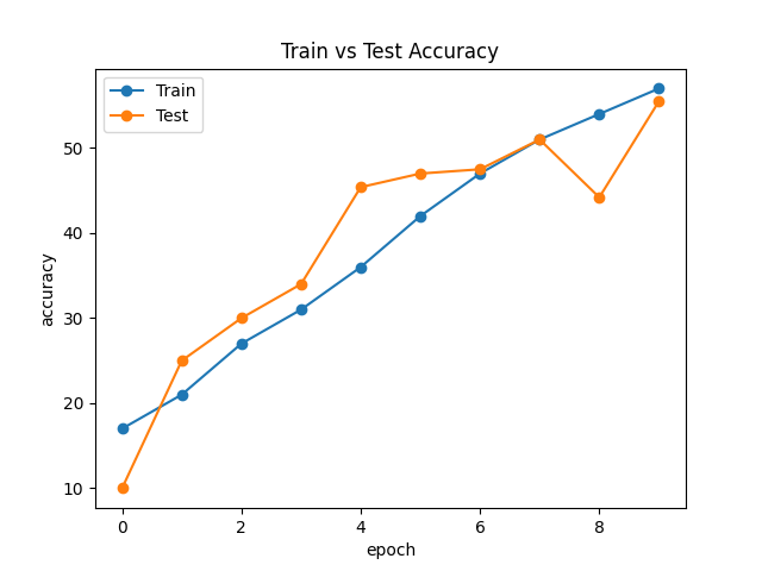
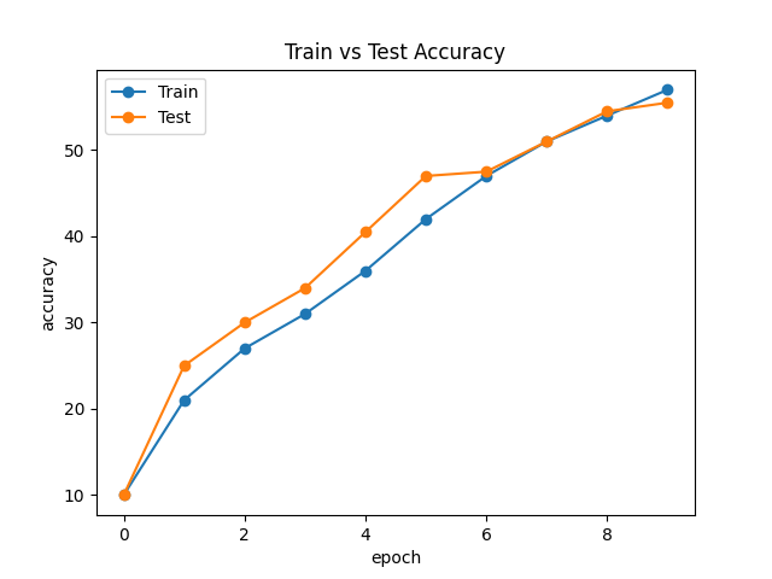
Train/0: 17 -> 10
Test/4: 45.4 -> 40.5
Test/8: 44.2 -> 54.5
